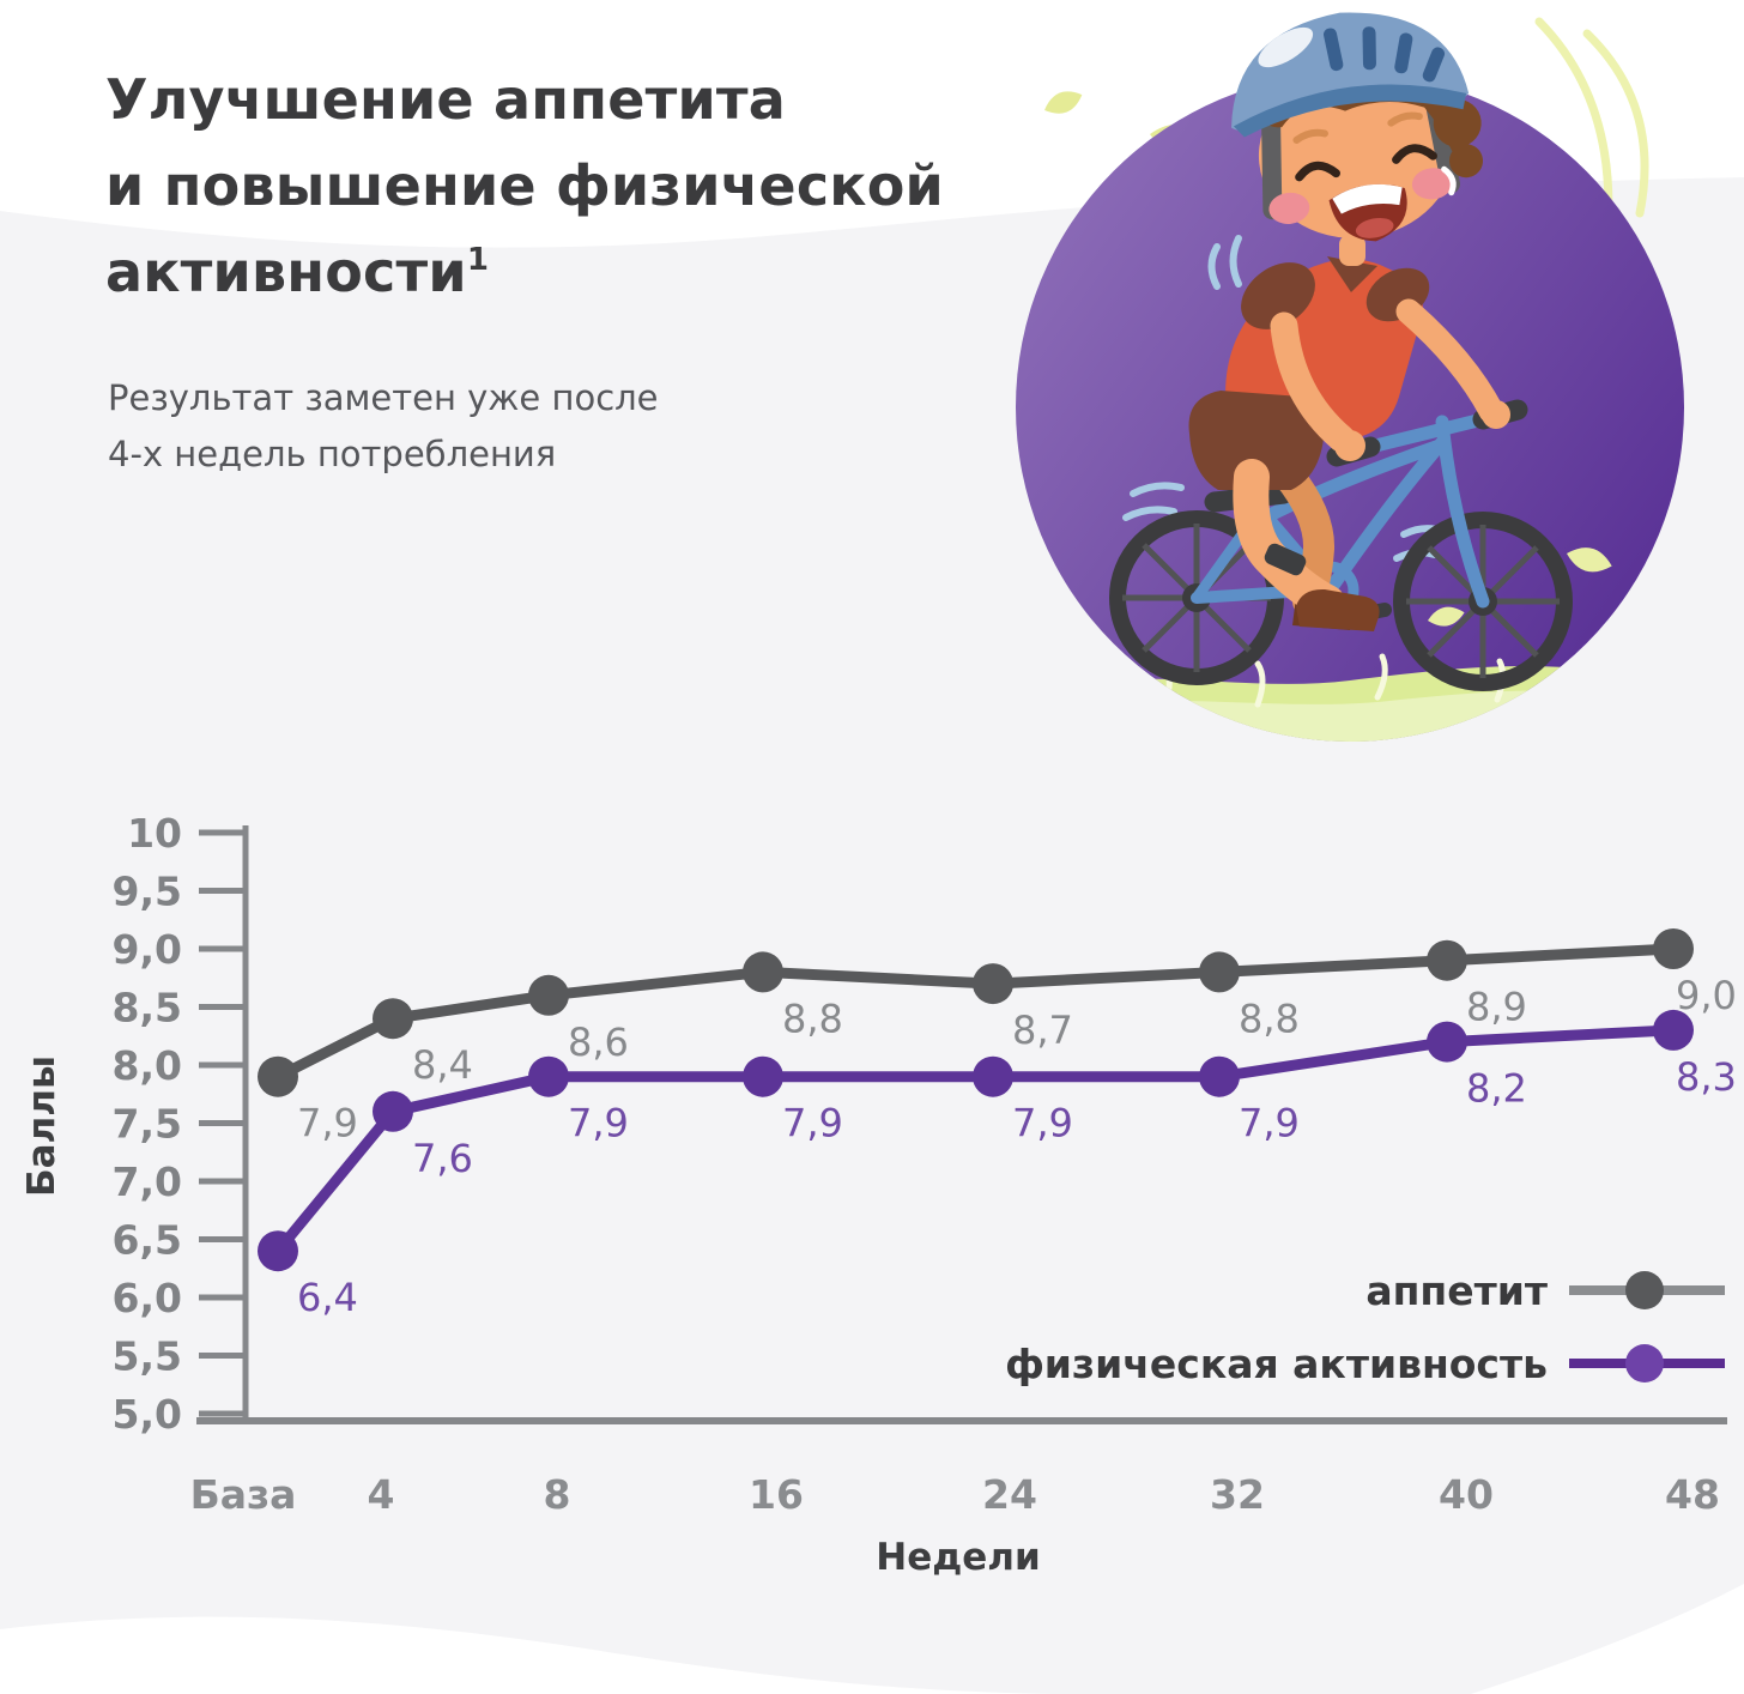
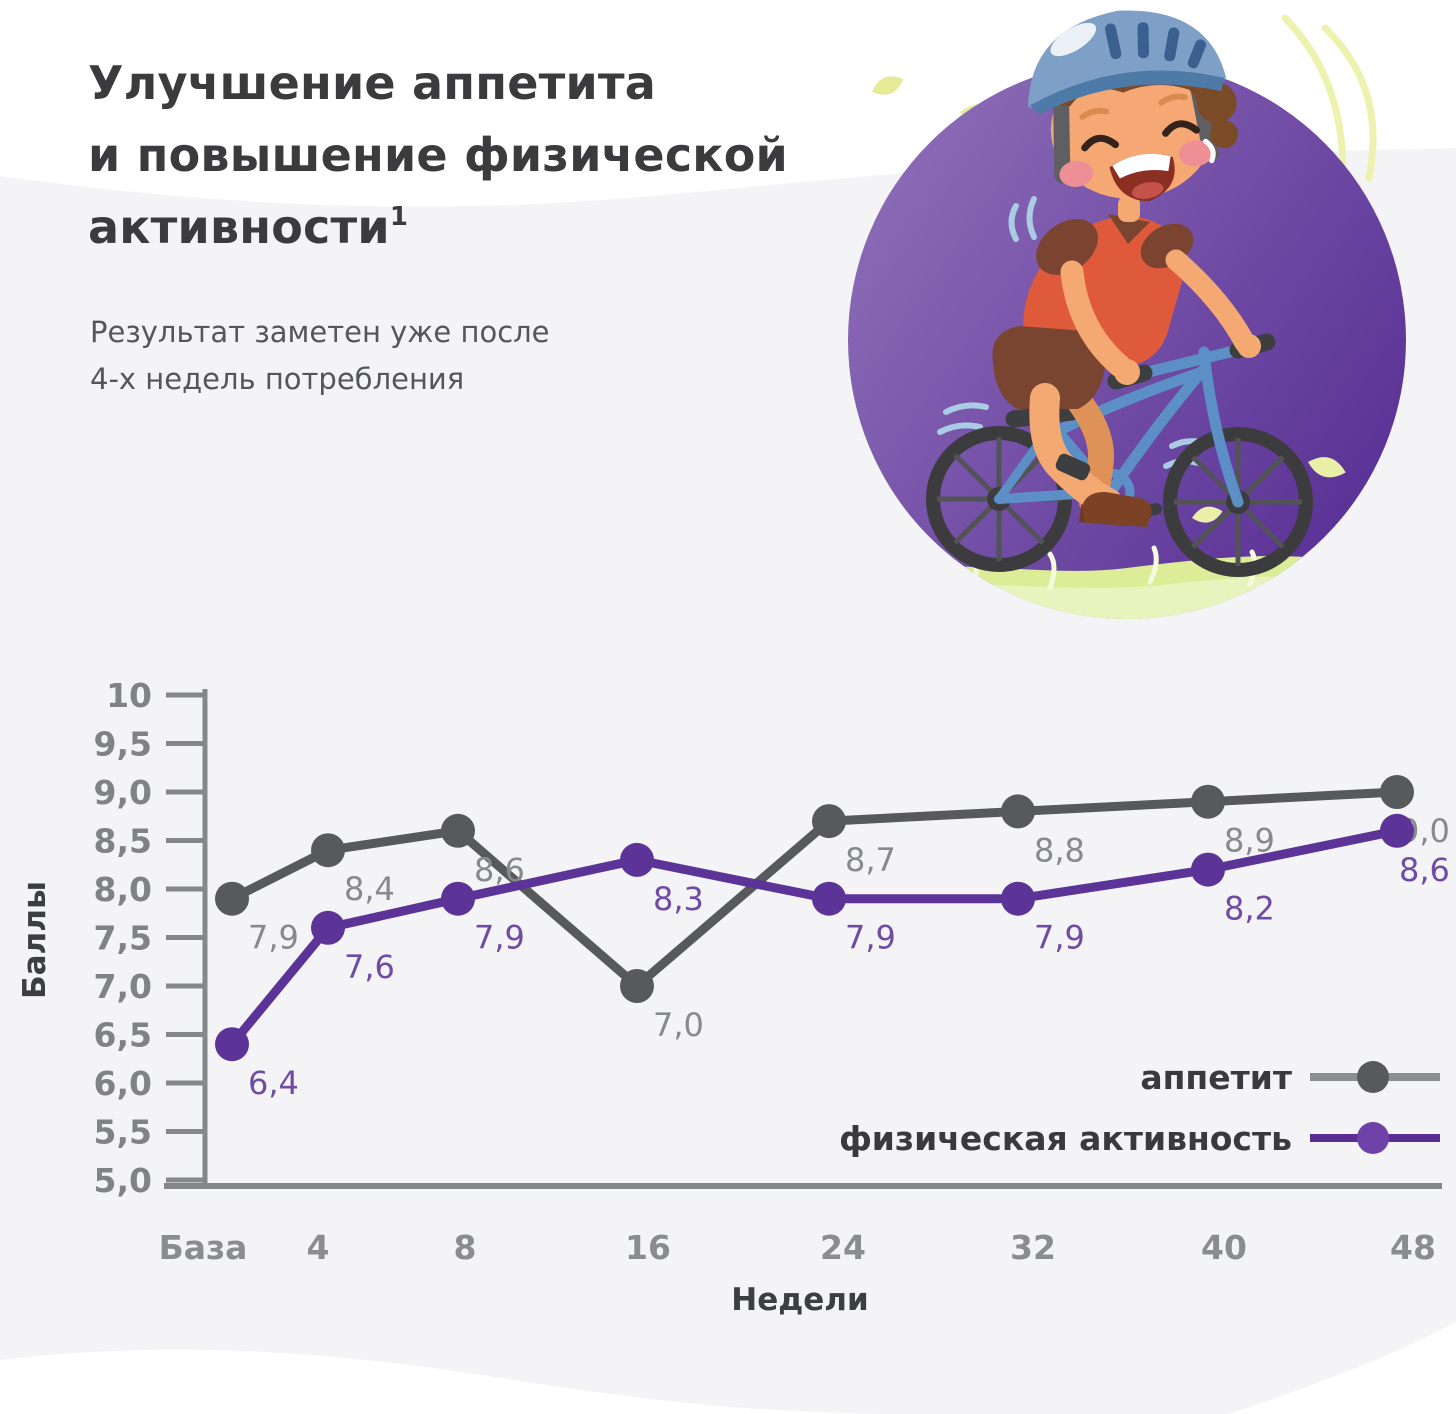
аппетит/16: 8,8 -> 7,0
физическая активность/16: 7,9 -> 8,3
физическая активность/48: 8,3 -> 8,6
